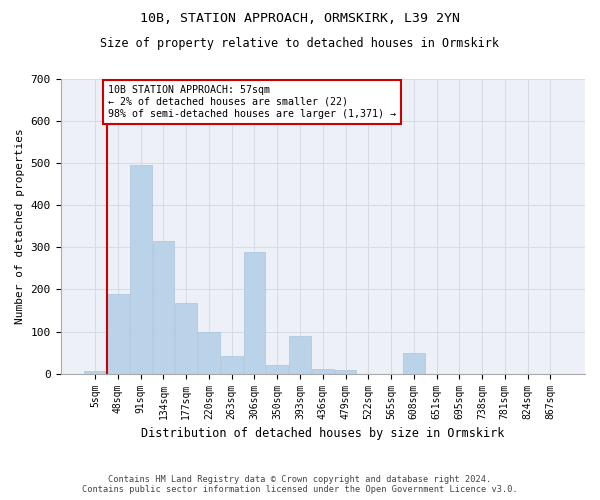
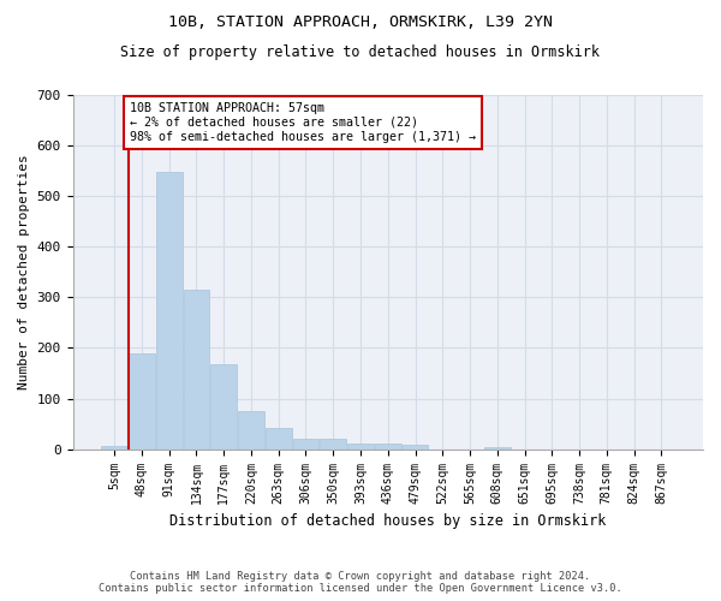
91sqm: 495 -> 548
220sqm: 100 -> 75
306sqm: 290 -> 20
393sqm: 90 -> 12
608sqm: 50 -> 5
